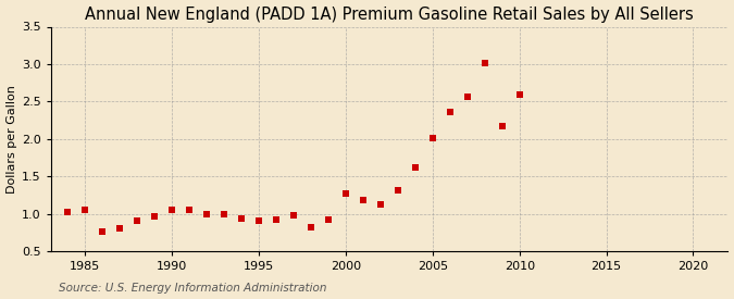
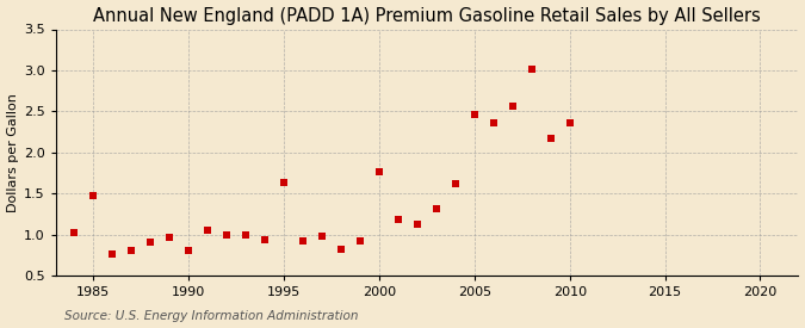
1985: 1.06 -> 1.48
1990: 1.06 -> 0.80
1995: 0.91 -> 1.64
2000: 1.27 -> 1.76
2005: 2.01 -> 2.46
2010: 2.59 -> 2.36
